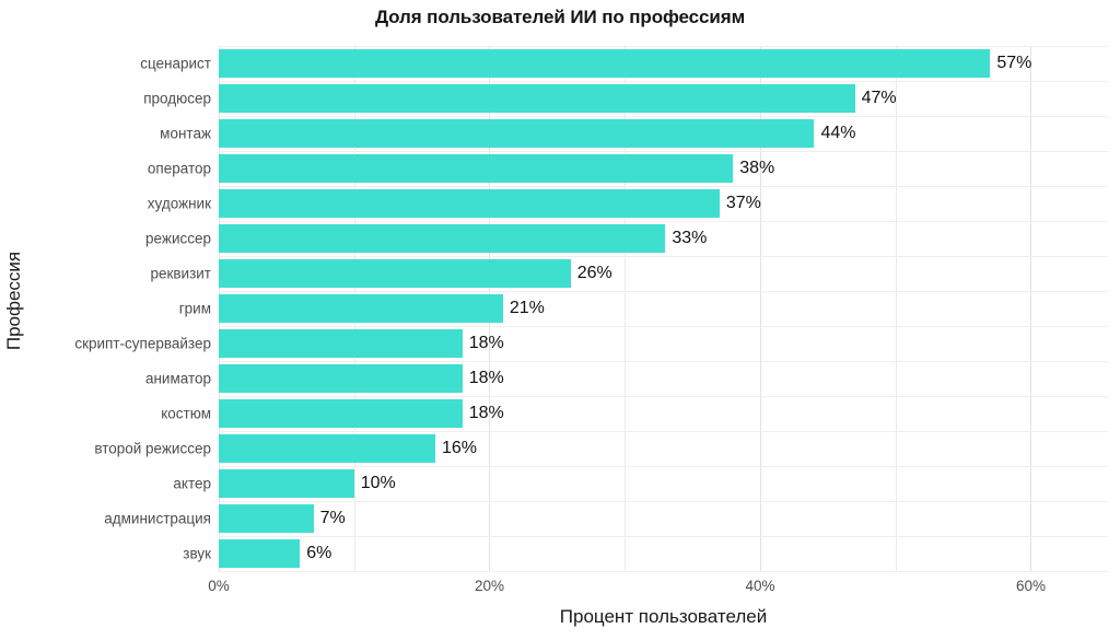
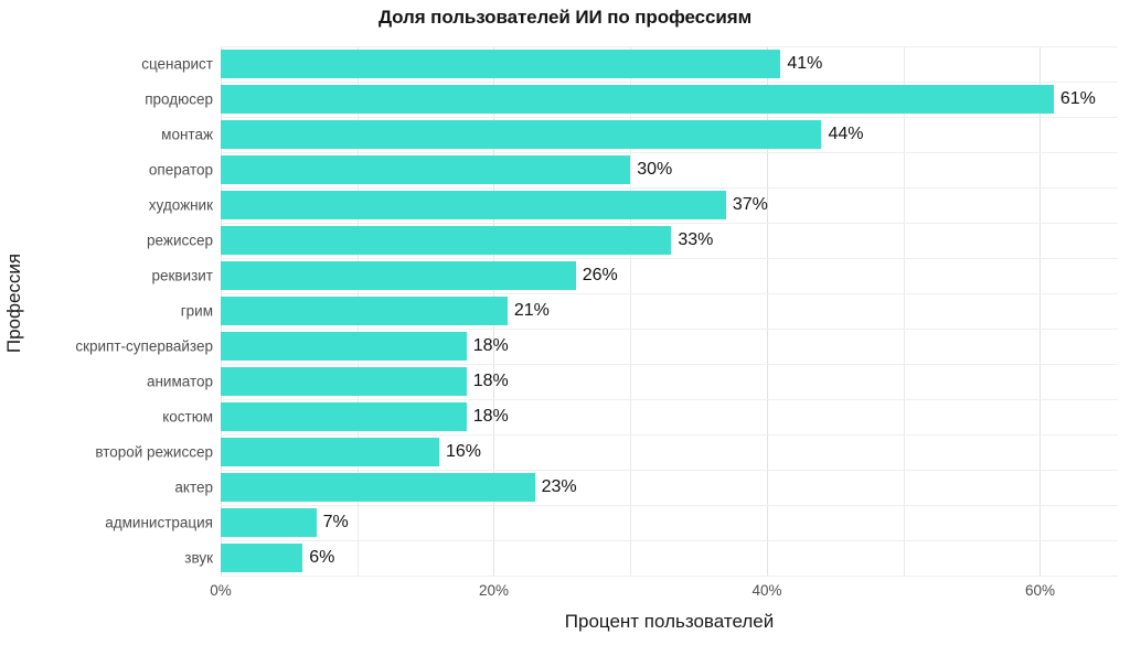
сценарист: 57% -> 41%
продюсер: 47% -> 61%
оператор: 38% -> 30%
актер: 10% -> 23%
